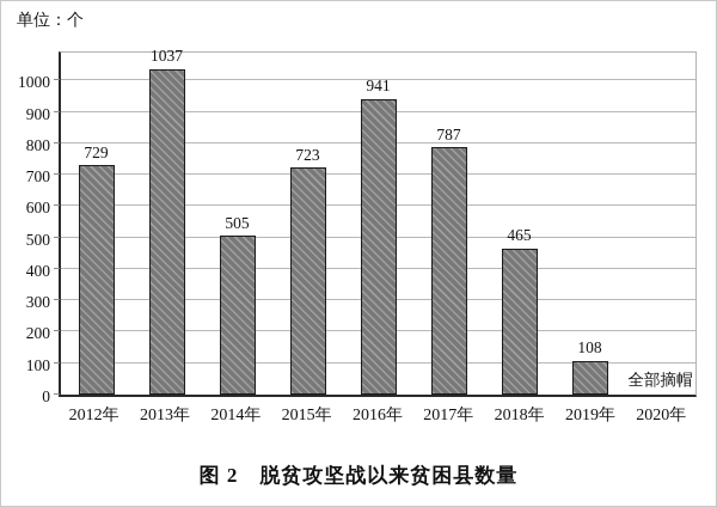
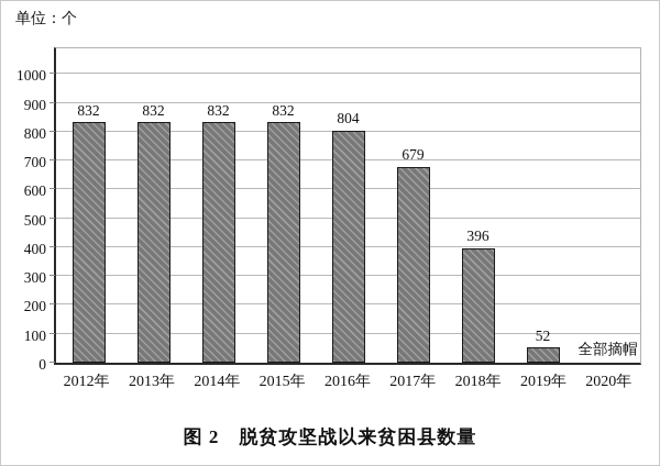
2012年: 729 -> 832
2013年: 1037 -> 832
2014年: 505 -> 832
2015年: 723 -> 832
2016年: 941 -> 804
2017年: 787 -> 679
2018年: 465 -> 396
2019年: 108 -> 52
